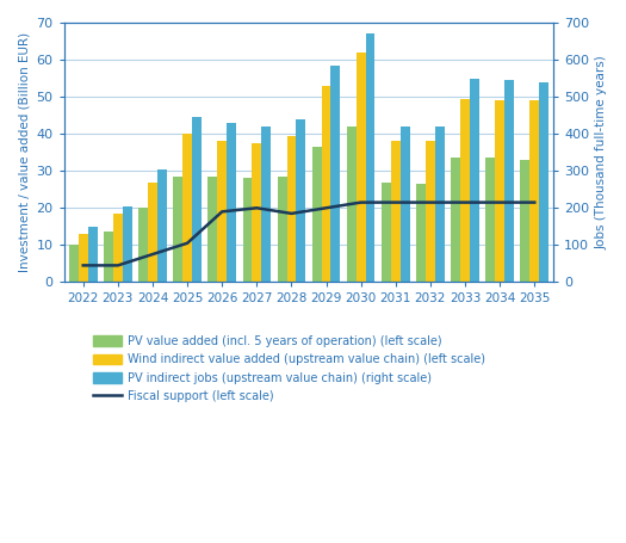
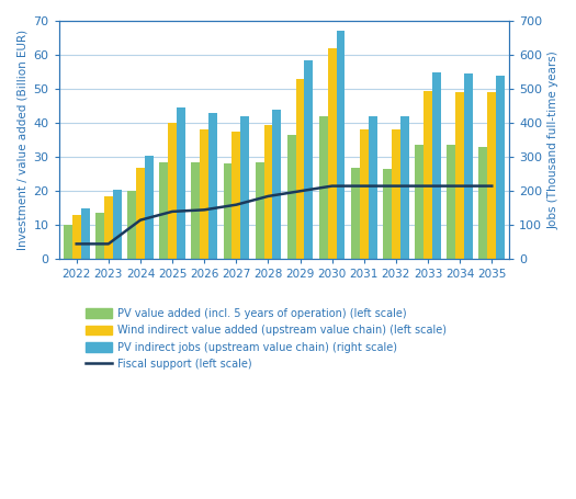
Fiscal support (left scale)/2024: 7.5 -> 11.5
Fiscal support (left scale)/2025: 10.5 -> 14.0
Fiscal support (left scale)/2026: 19.0 -> 14.5
Fiscal support (left scale)/2027: 20.0 -> 16.0
